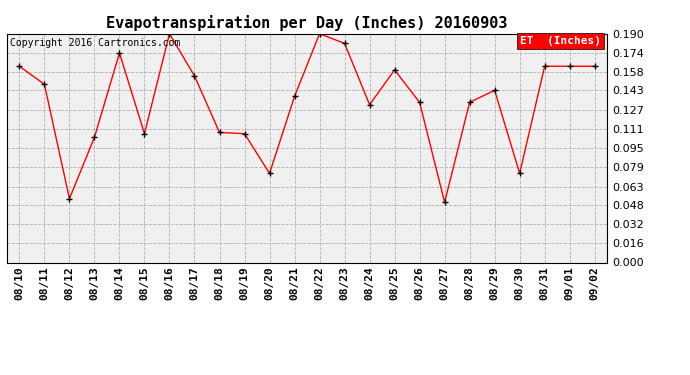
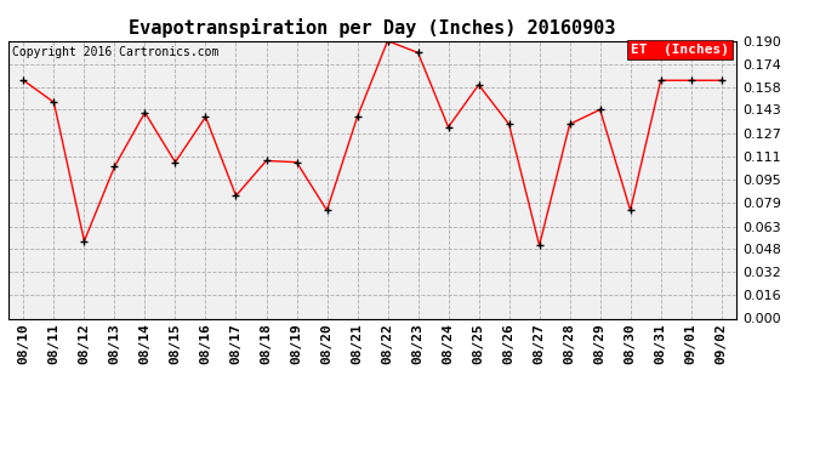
08/14: 0.174 -> 0.141
08/16: 0.190 -> 0.138
08/17: 0.155 -> 0.084
